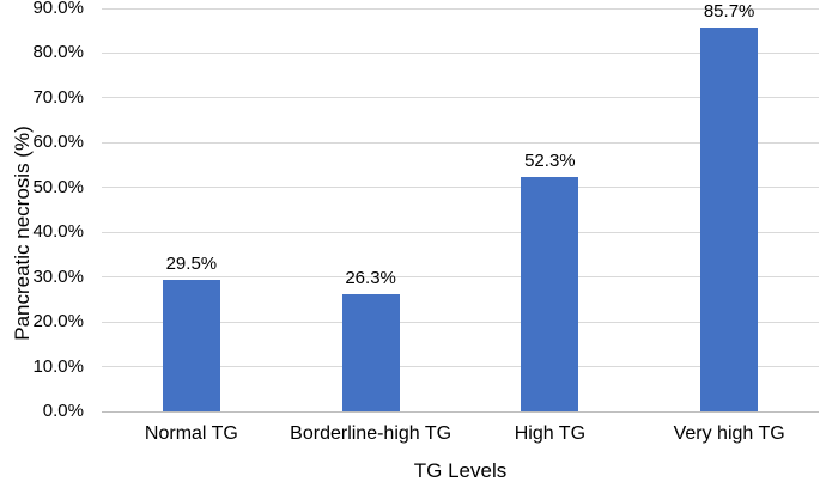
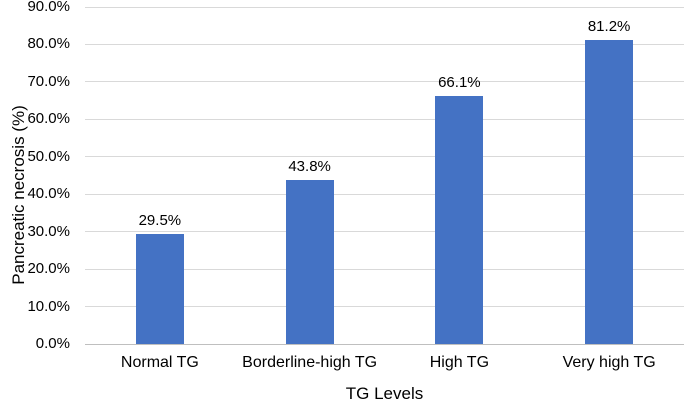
Borderline-high TG: 26.3% -> 43.8%
High TG: 52.3% -> 66.1%
Very high TG: 85.7% -> 81.2%
